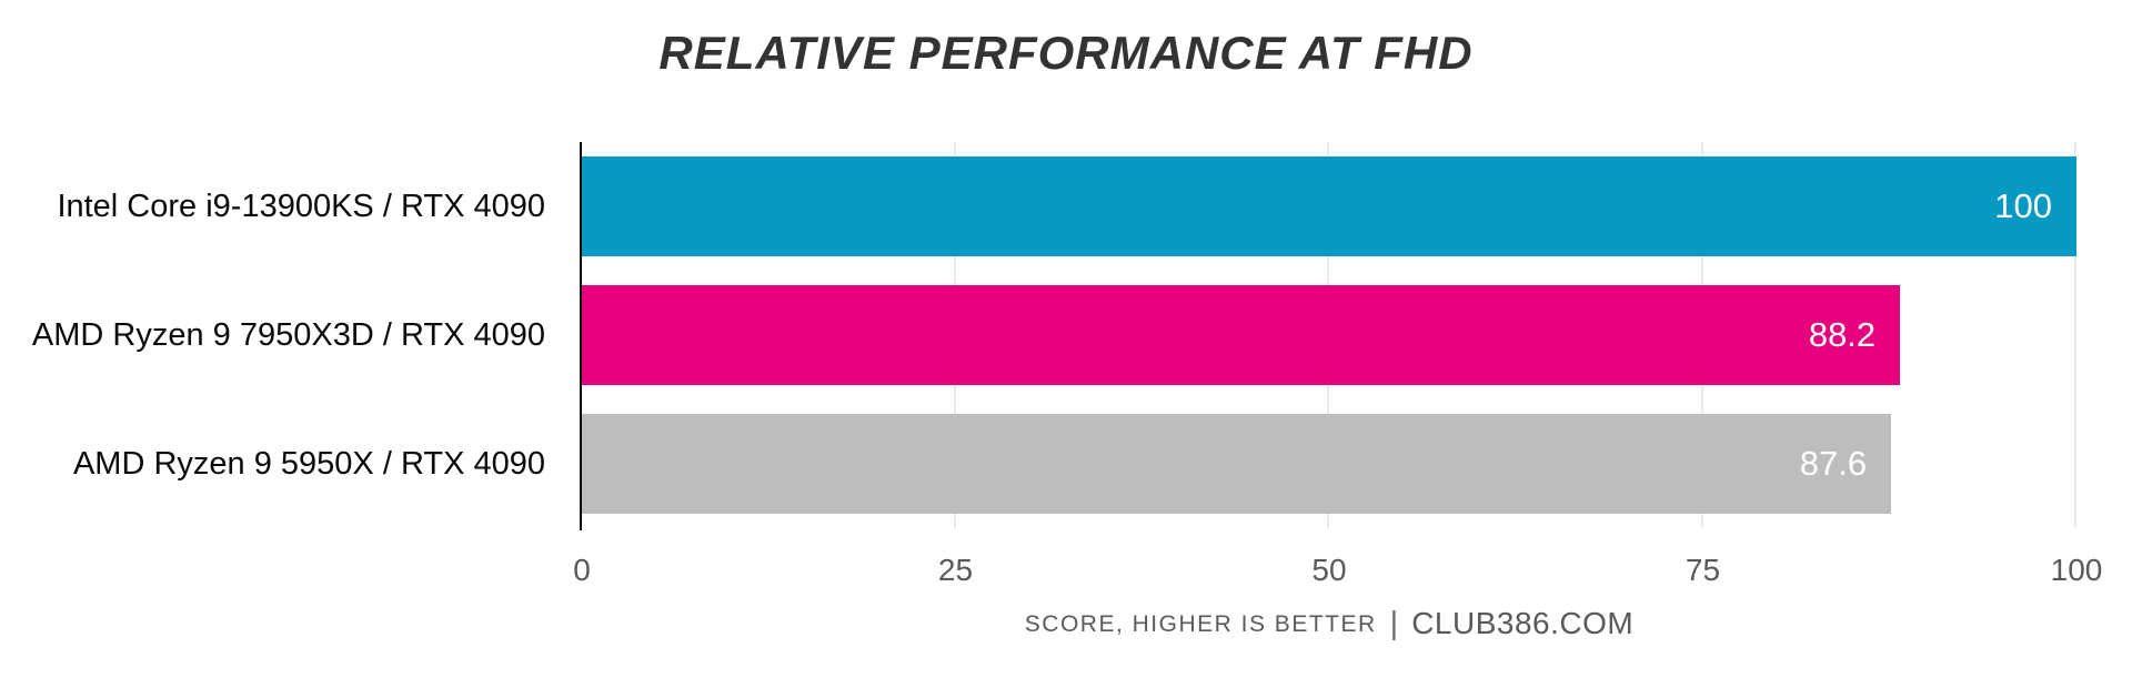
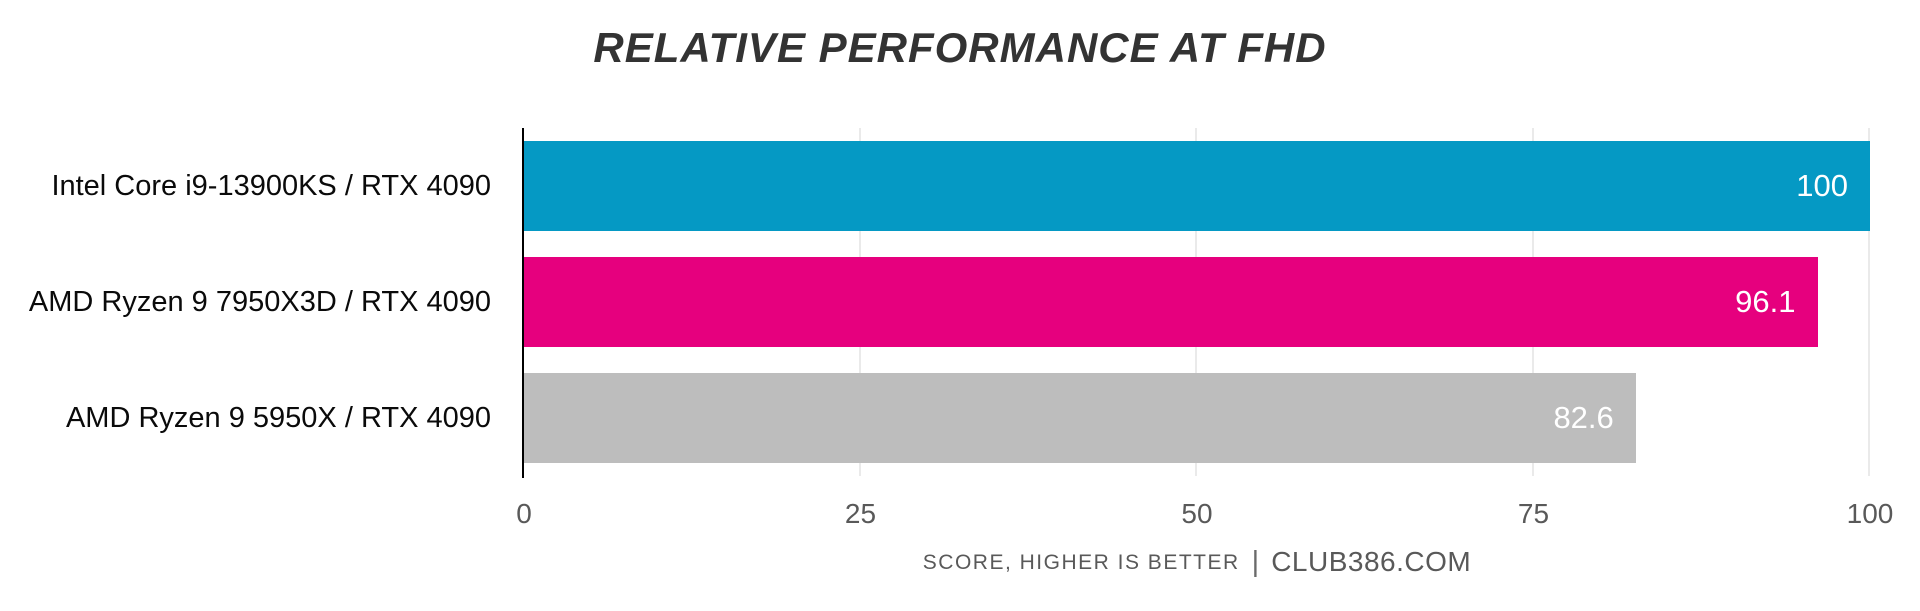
AMD Ryzen 9 7950X3D / RTX 4090: 88.2 -> 96.1
AMD Ryzen 9 5950X / RTX 4090: 87.6 -> 82.6
